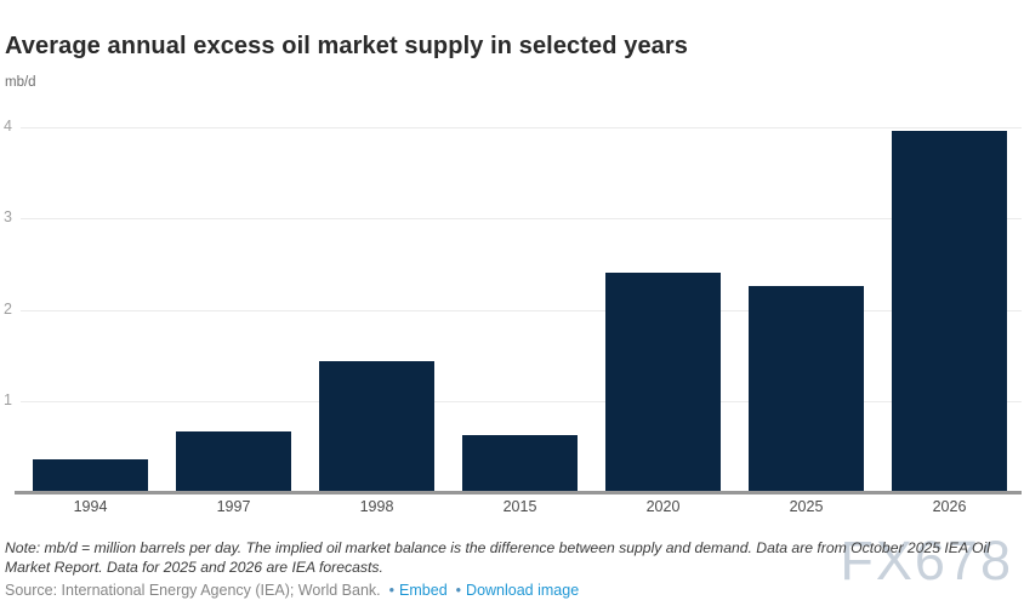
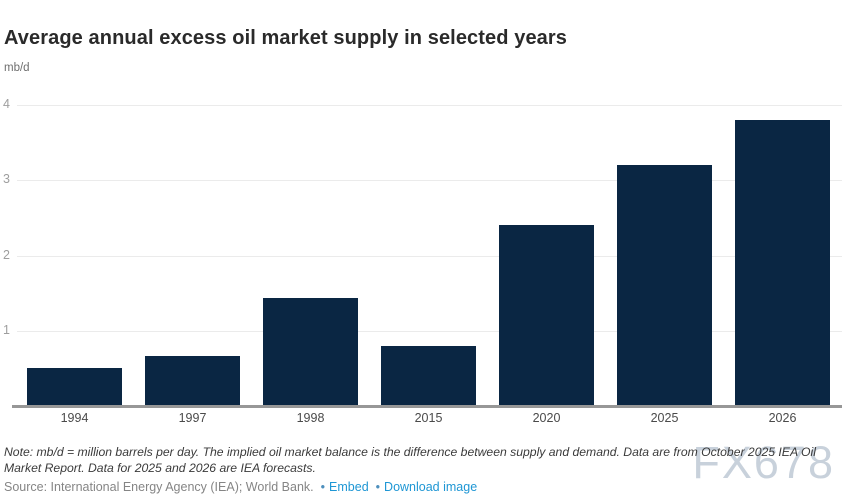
1994: 0.4 -> 0.5
2015: 0.6 -> 0.8
2025: 2.3 -> 3.2
2026: 4.0 -> 3.8
